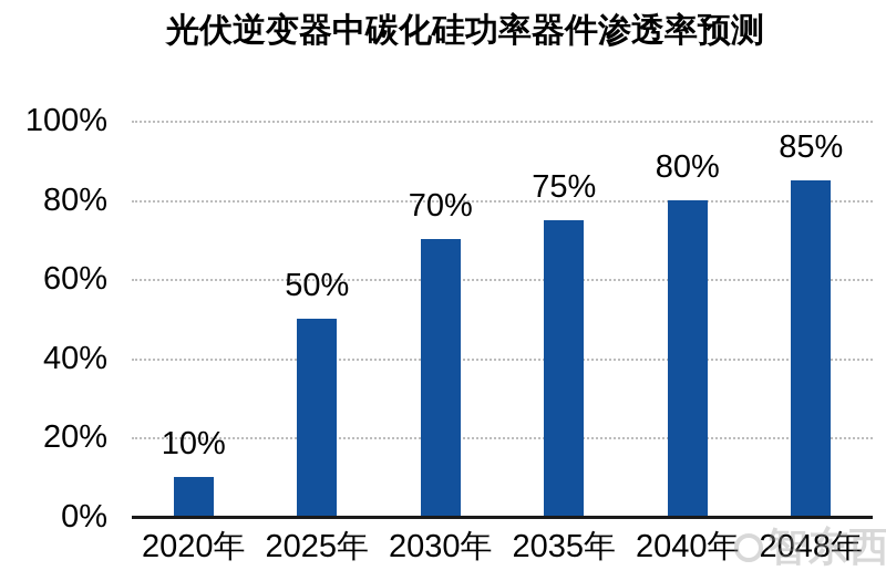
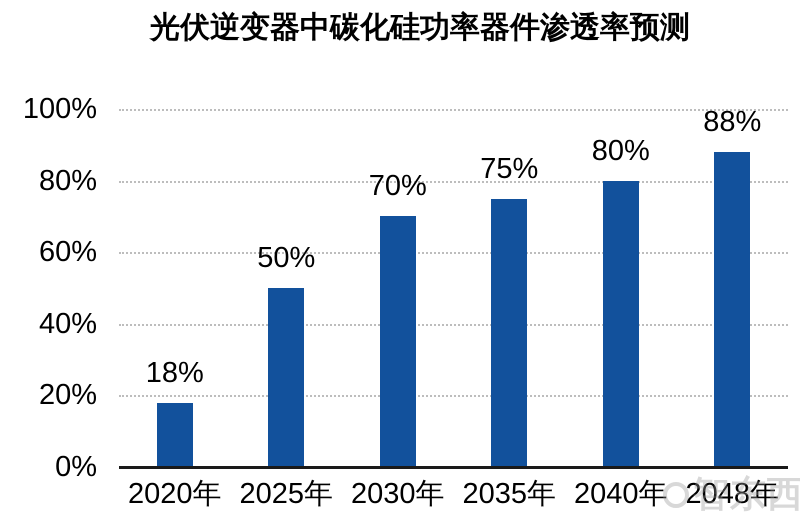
2020年: 10% -> 18%
2048年: 85% -> 88%
